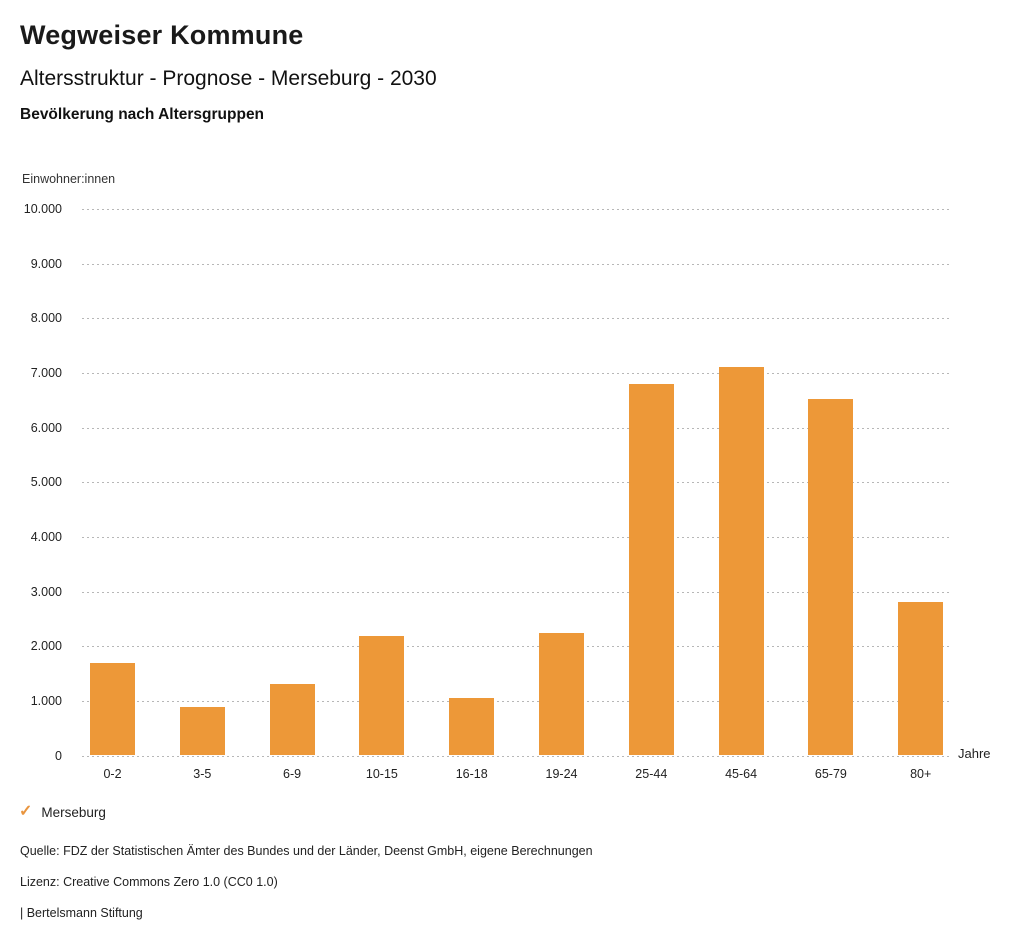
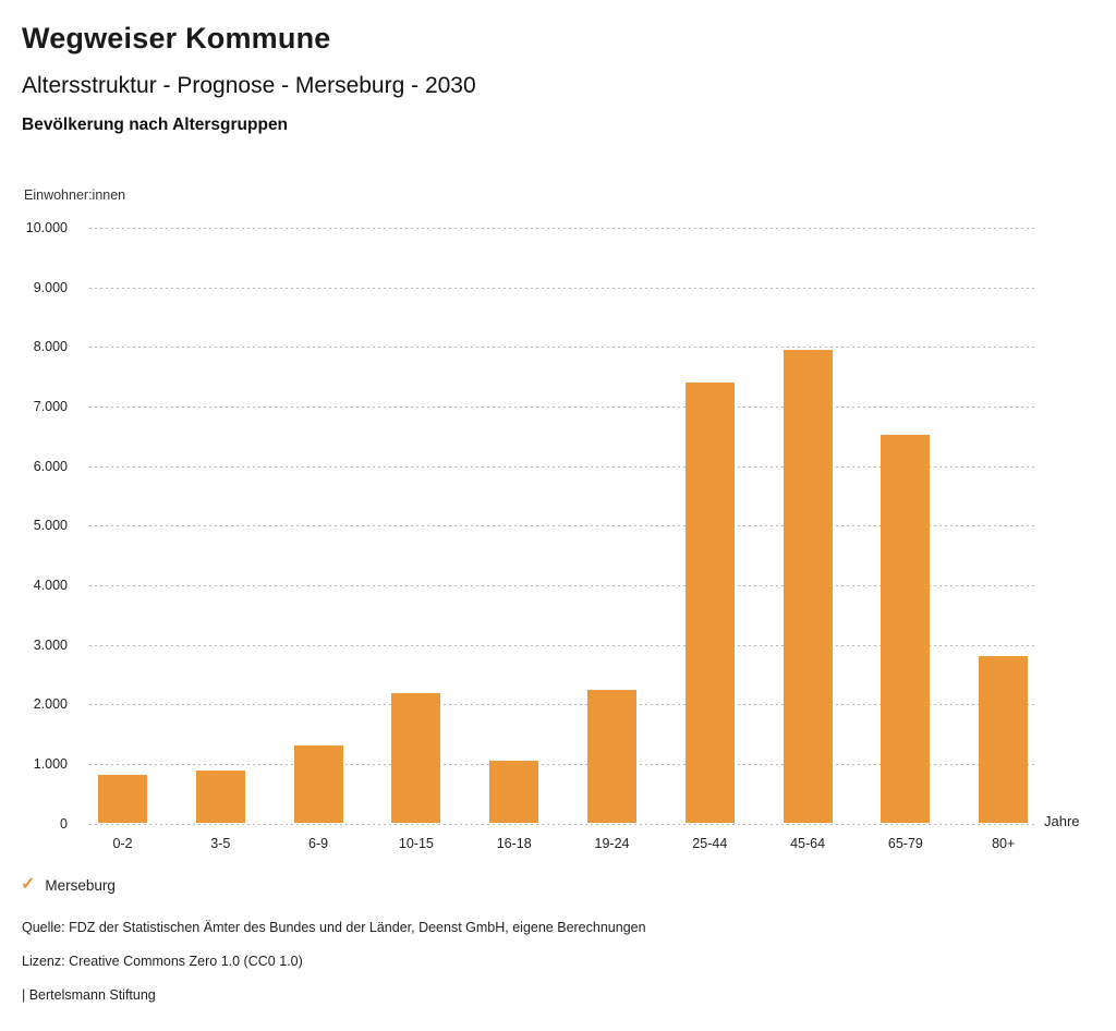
0-2: 1700 -> 800
25-44: 6800 -> 7400
45-64: 7100 -> 8000
